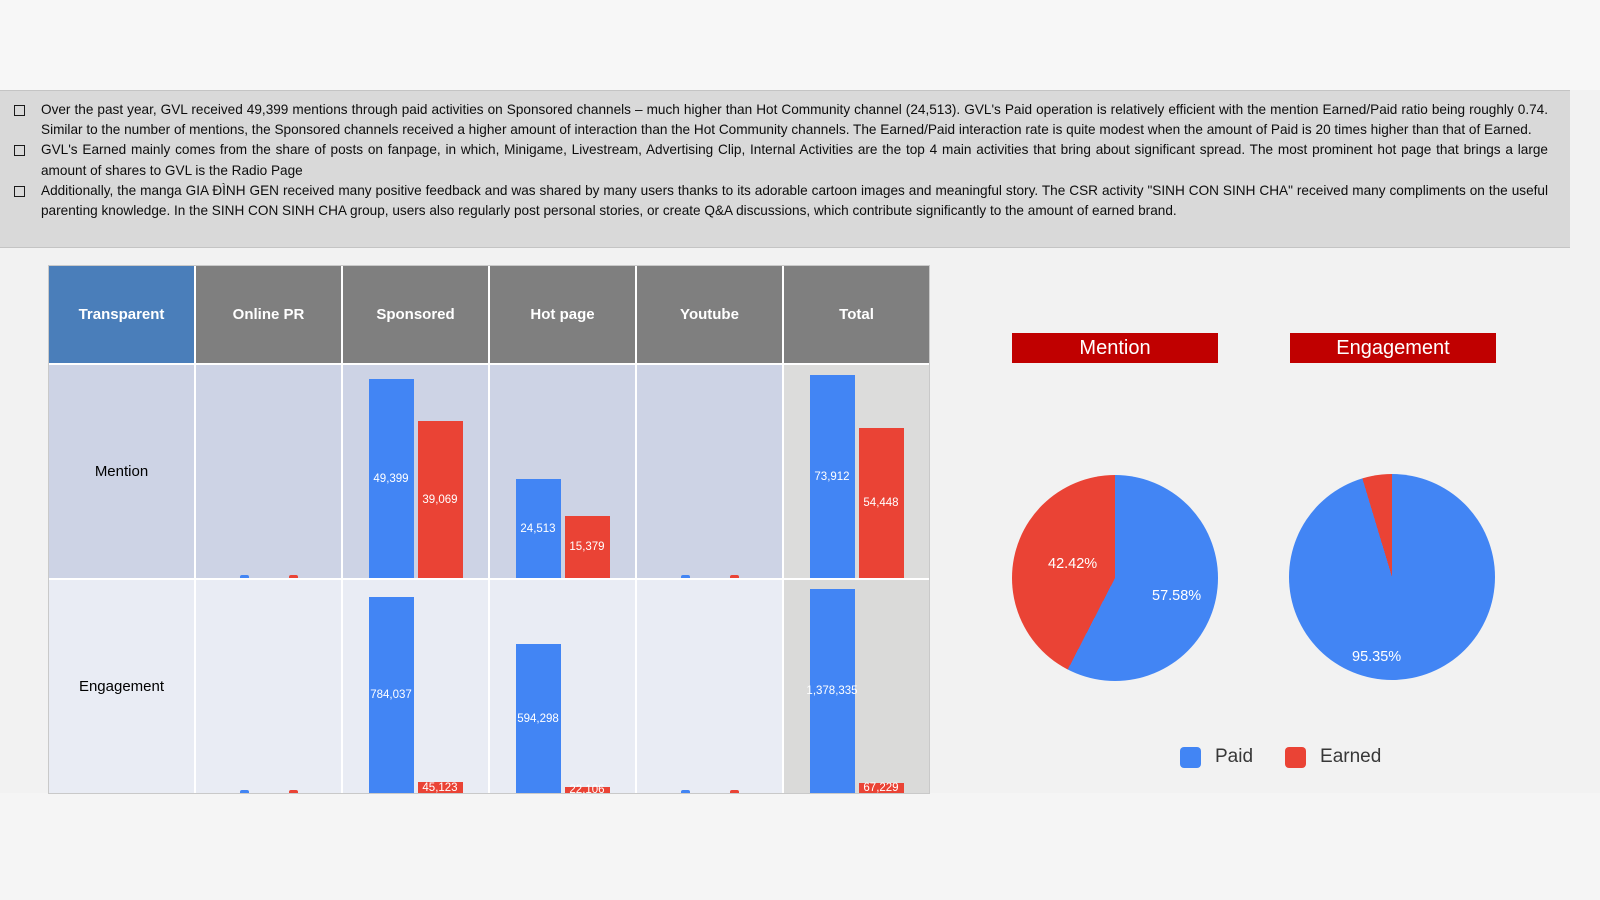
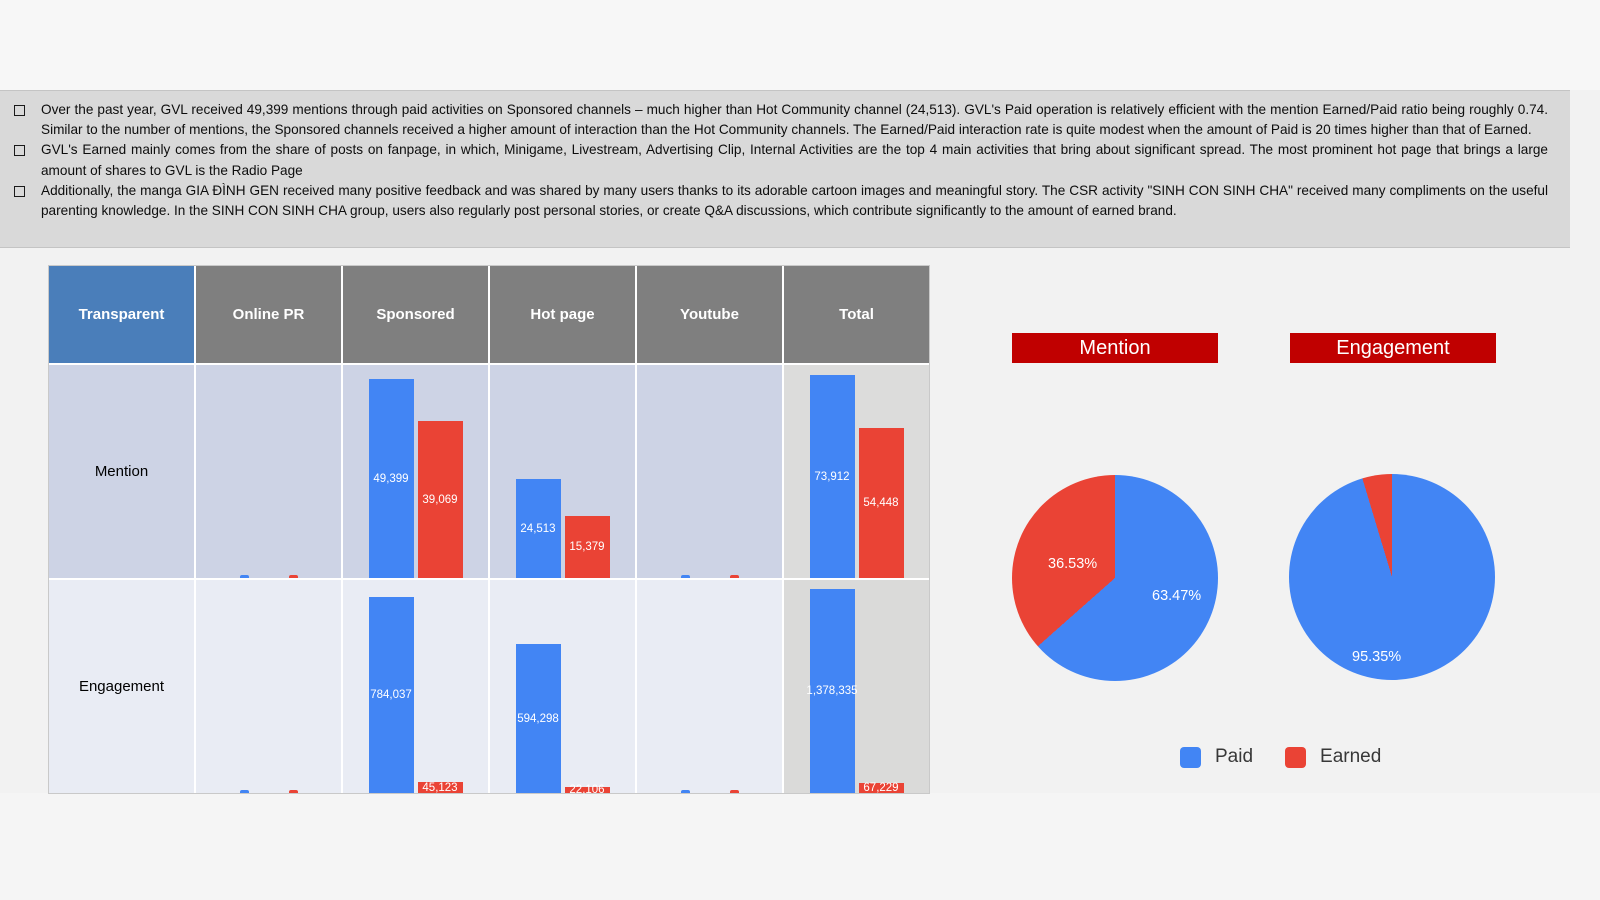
Mention/Paid: 57.58% -> 63.47%
Mention/Earned: 42.42% -> 36.53%
